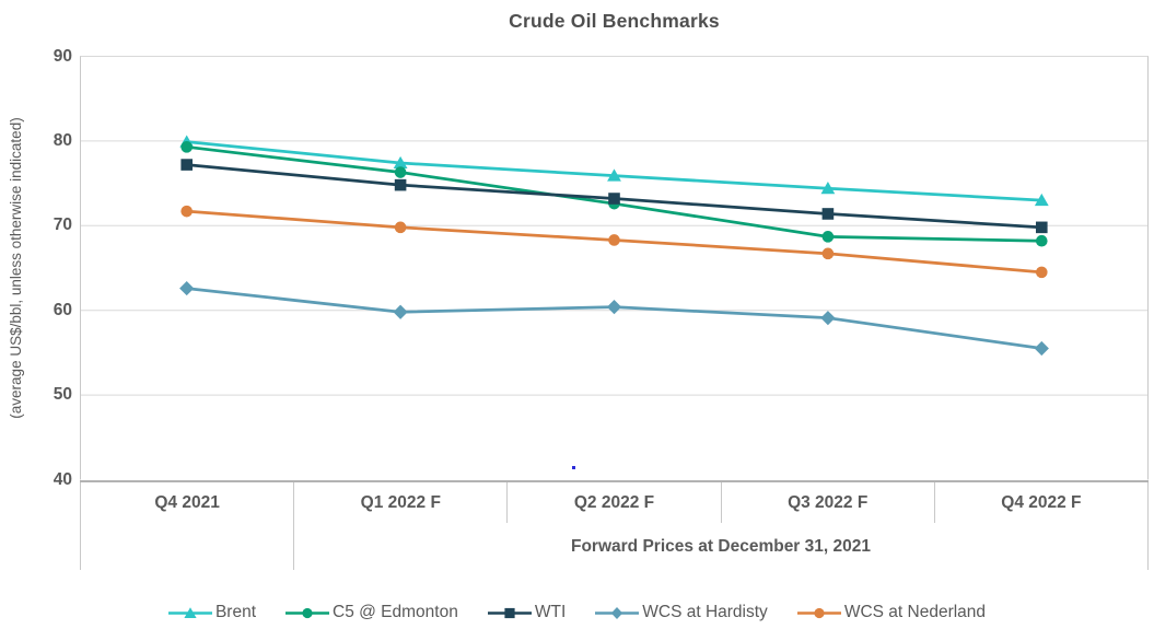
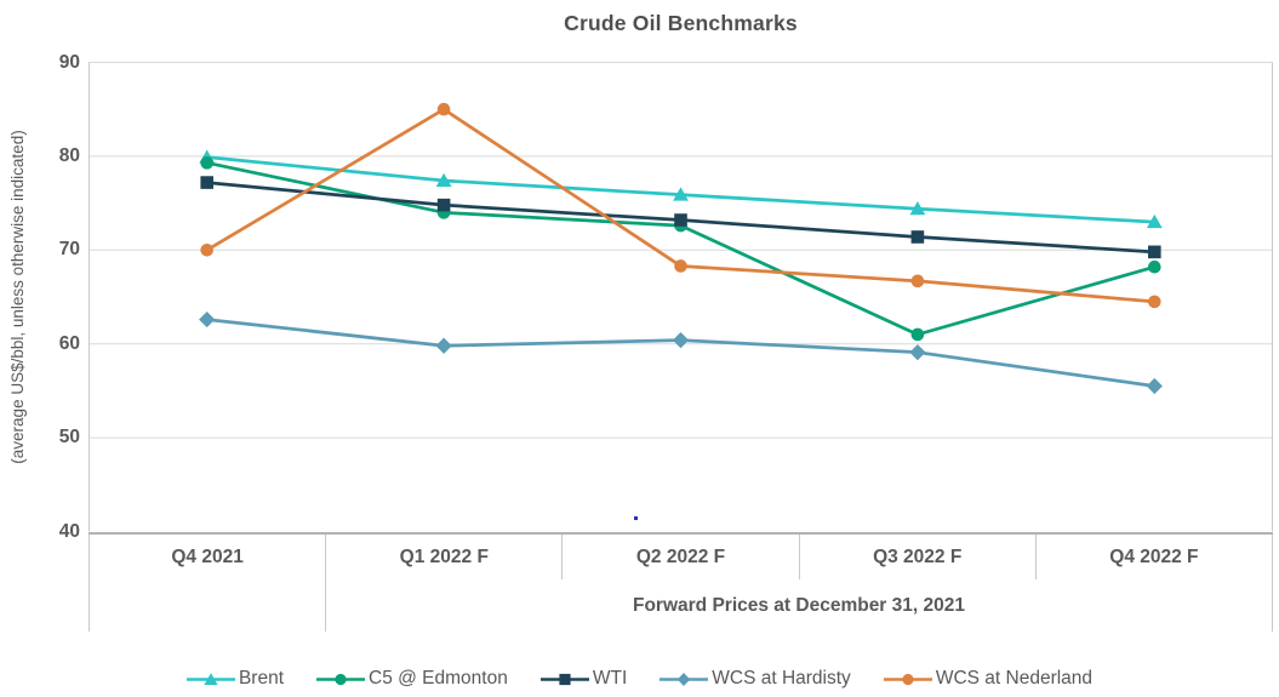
WCS at Nederland/Q4 2021: 72 -> 70
C5 @ Edmonton/Q1 2022 F: 76 -> 74
WCS at Nederland/Q1 2022 F: 70 -> 85
C5 @ Edmonton/Q3 2022 F: 69 -> 61
